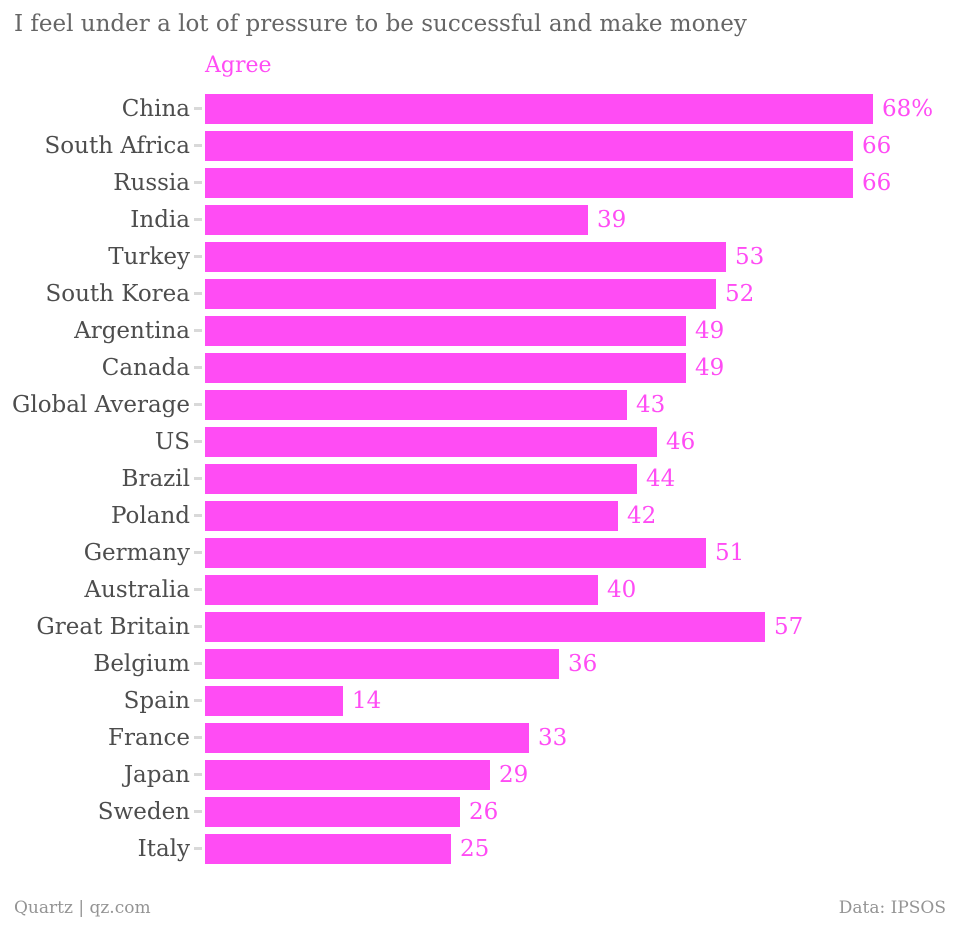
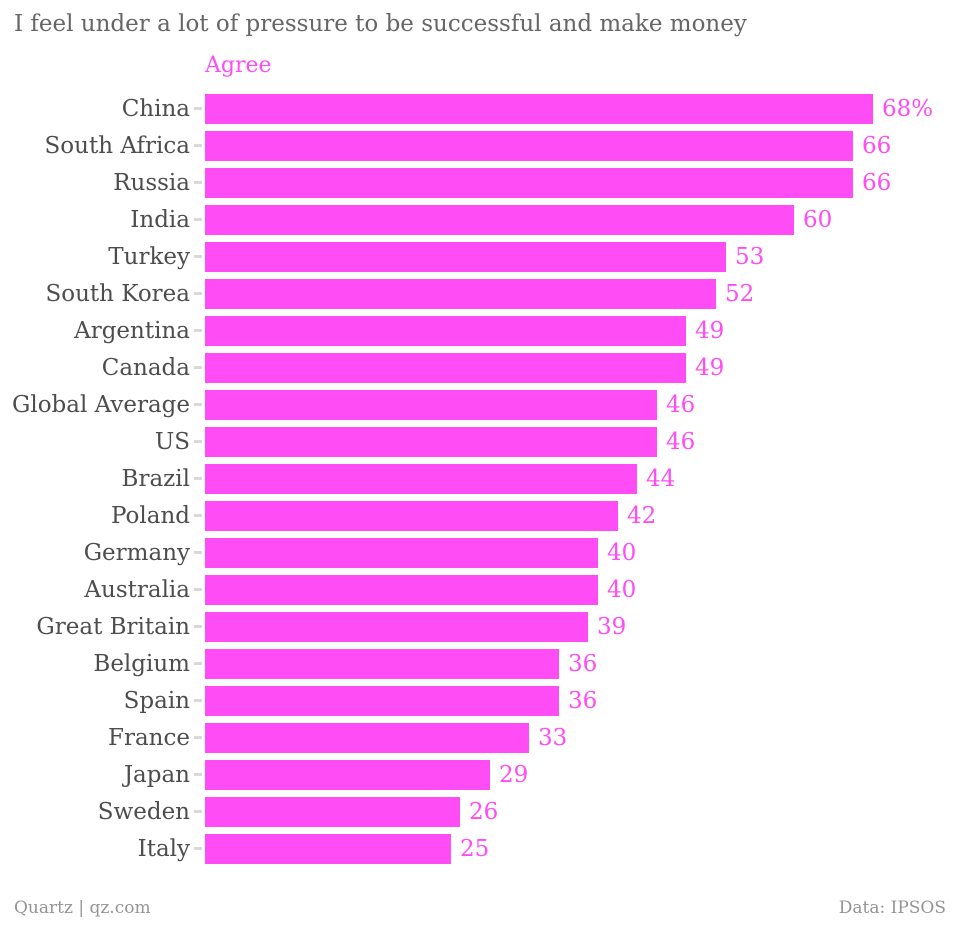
India: 39 -> 60
Global Average: 43 -> 46
Germany: 51 -> 40
Great Britain: 57 -> 39
Spain: 14 -> 36
